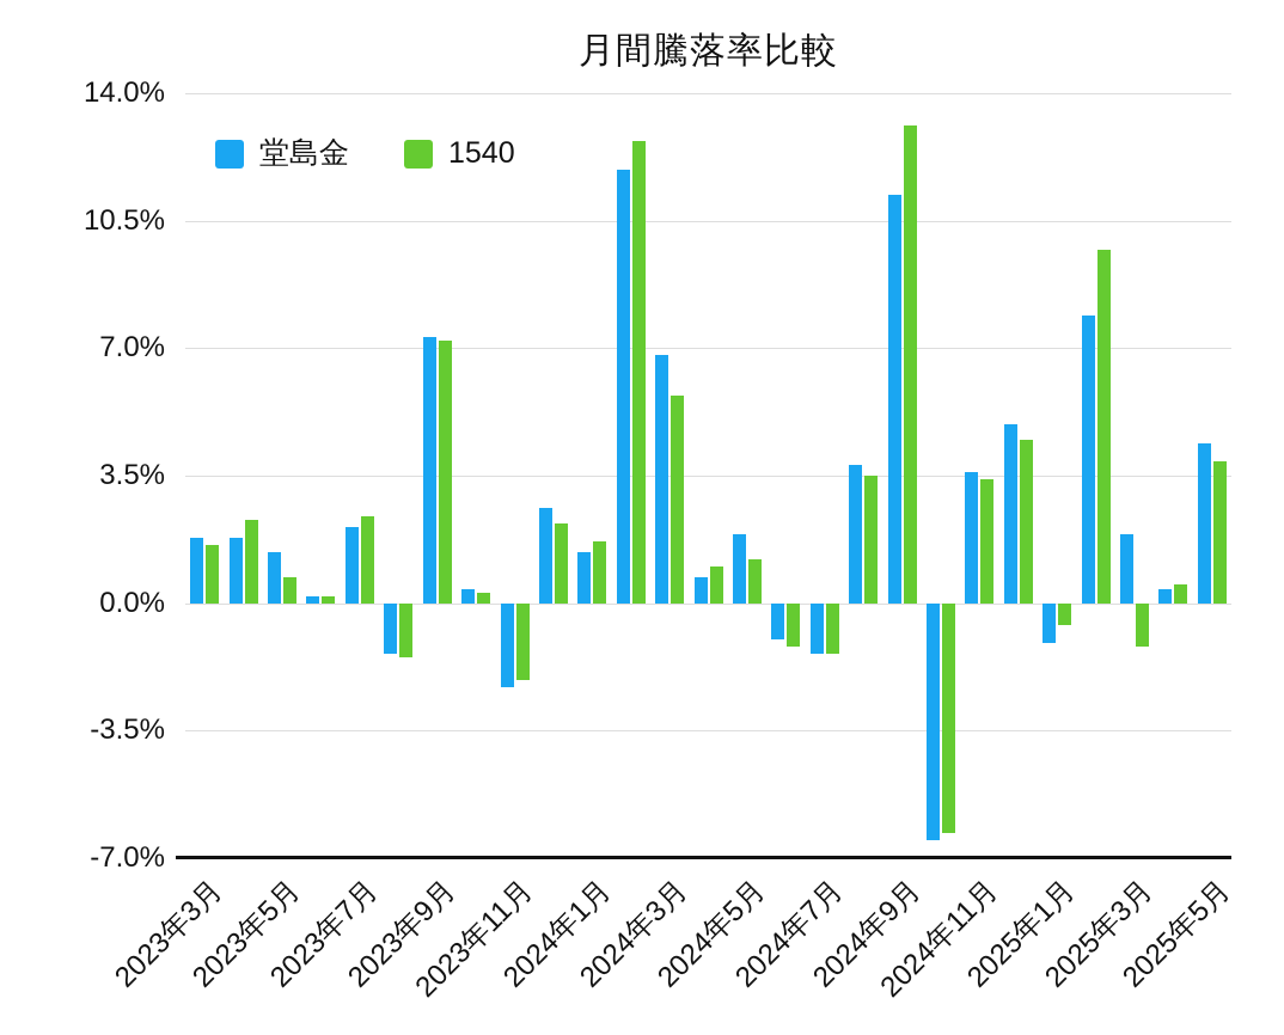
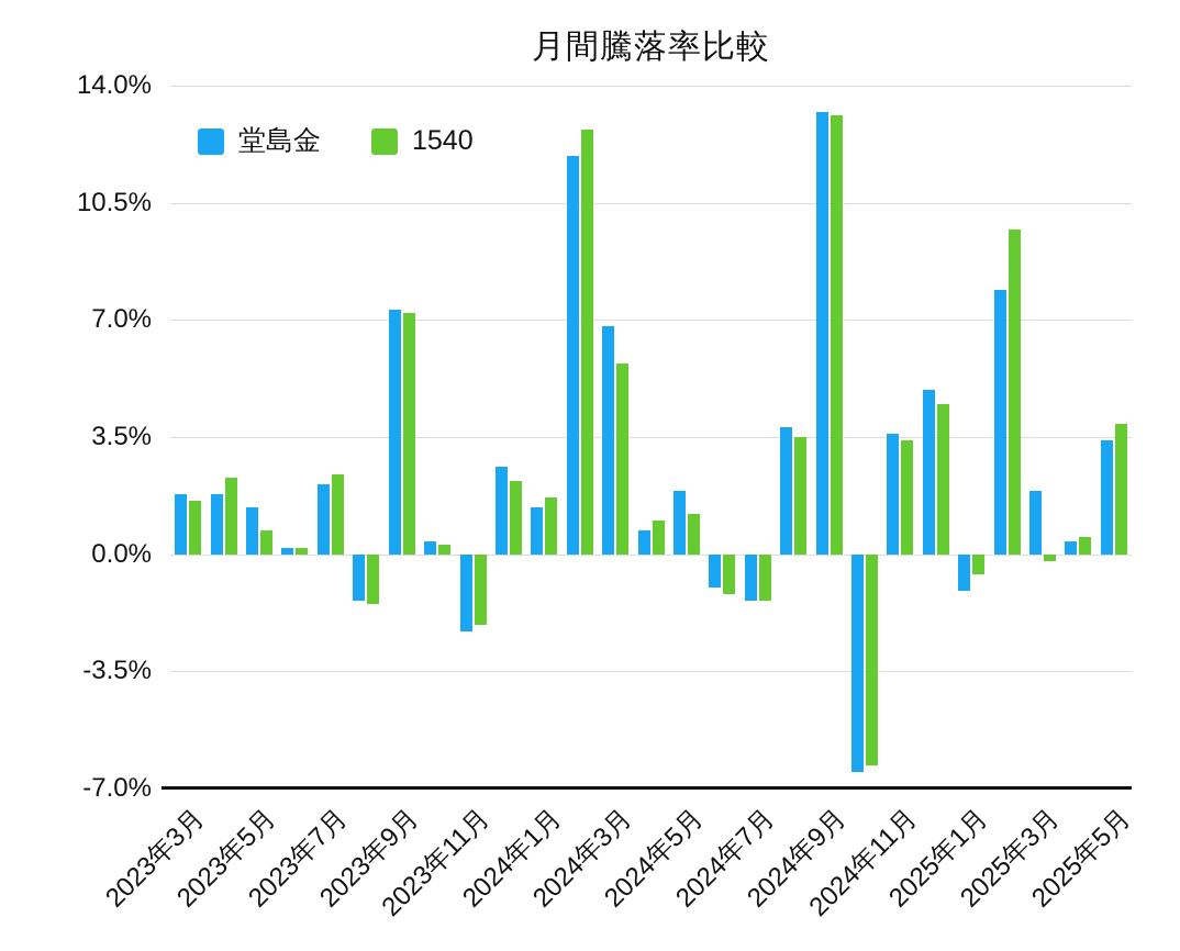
堂島金/2024年9月: 11.2% -> 13.2%
1540/2025年3月: -1.2% -> -0.2%
堂島金/2025年5月: 4.4% -> 3.4%
